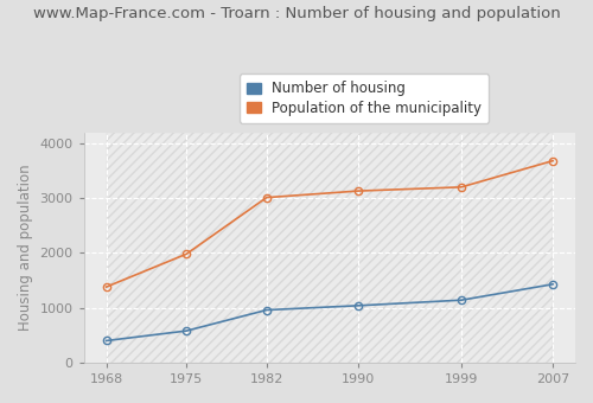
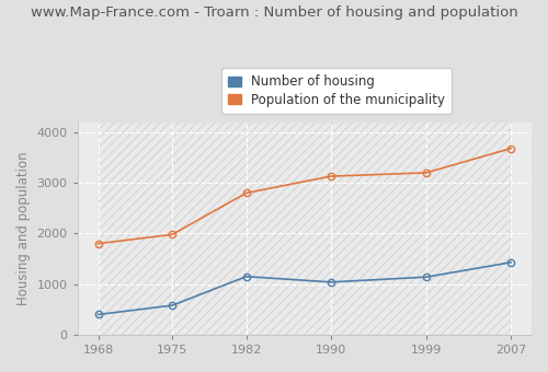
Population of the municipality/1968: 1380 -> 1800
Number of housing/1982: 960 -> 1150
Population of the municipality/1982: 3010 -> 2800
